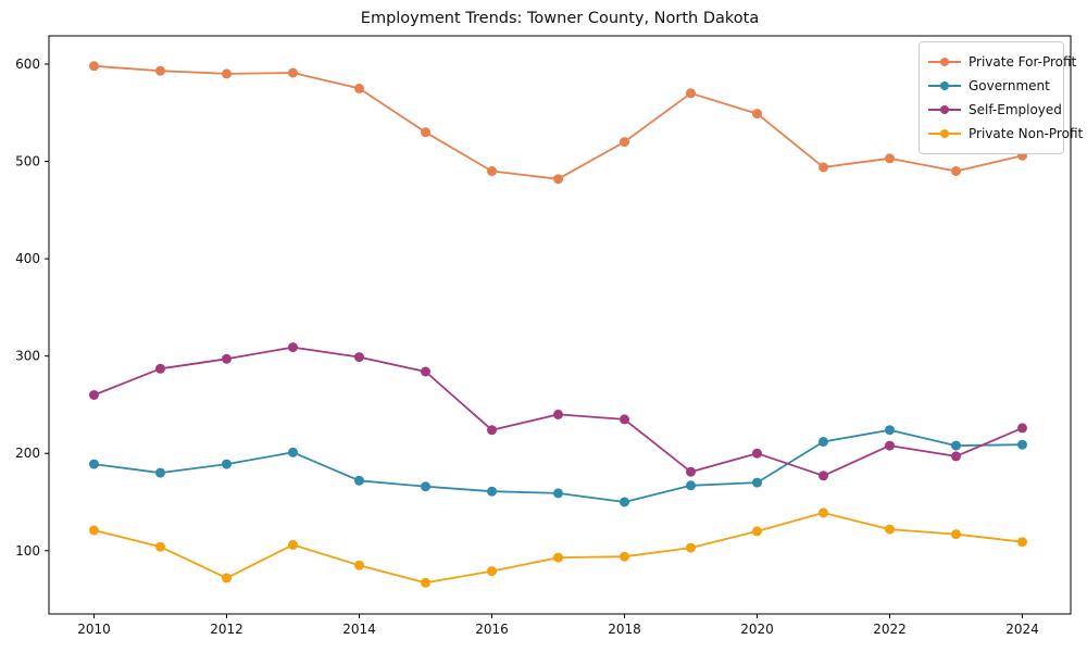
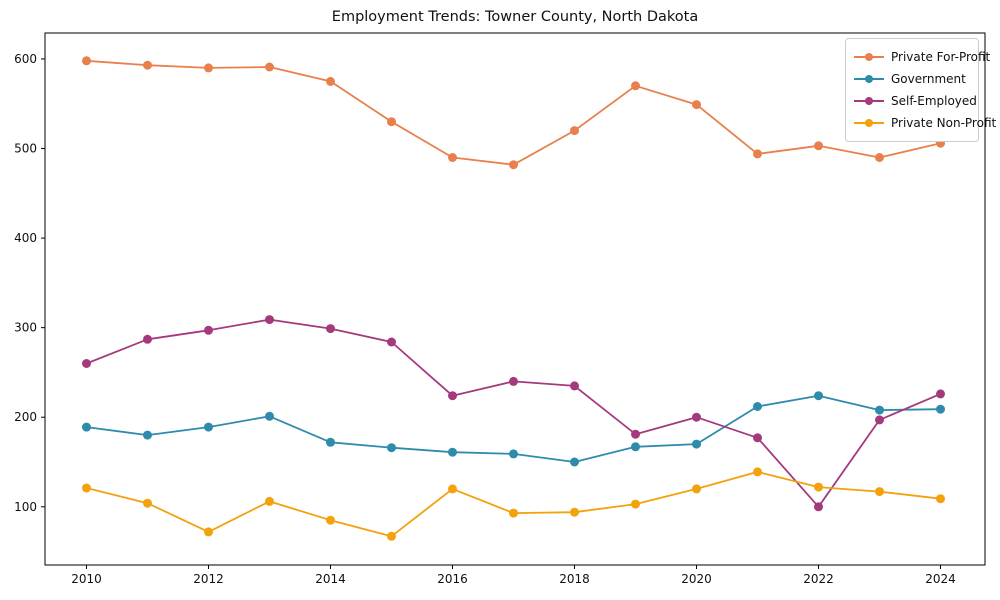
Private Non-Profit/2016: 80 -> 120
Self-Employed/2022: 210 -> 100
